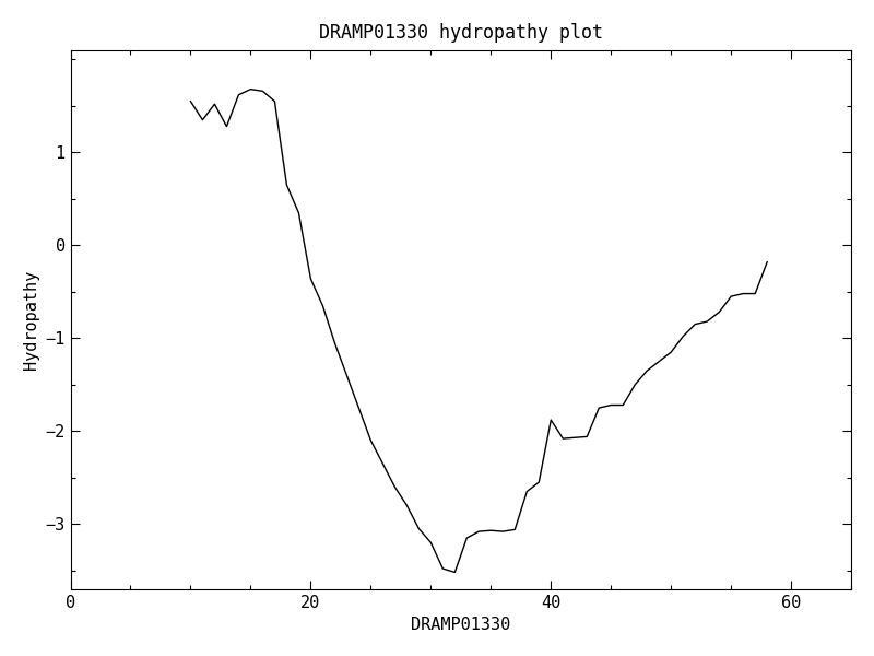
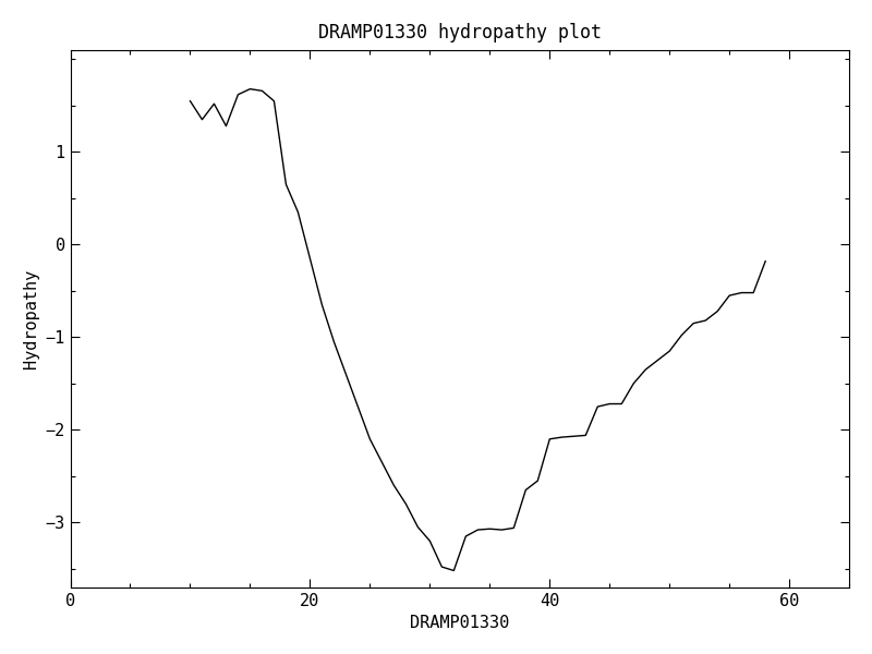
20: -0.36 -> -0.15
40: -1.88 -> -2.10
